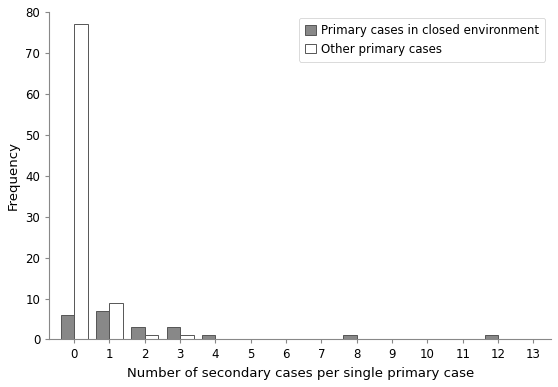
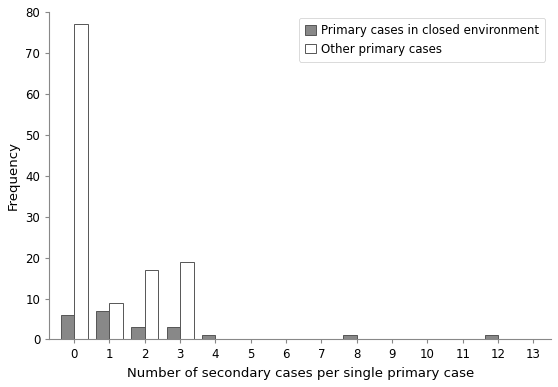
Other primary cases/2: 1 -> 17
Other primary cases/3: 1 -> 19
